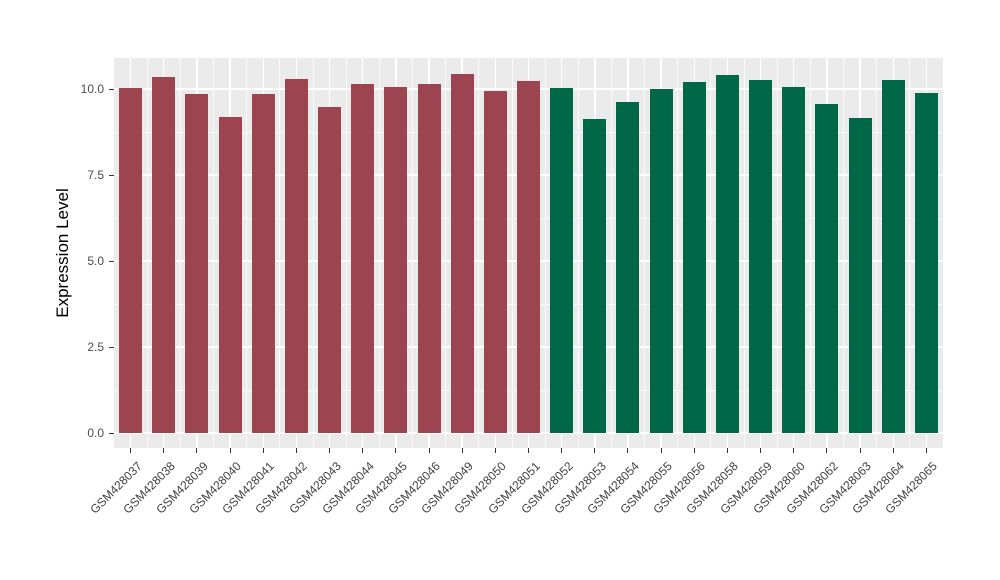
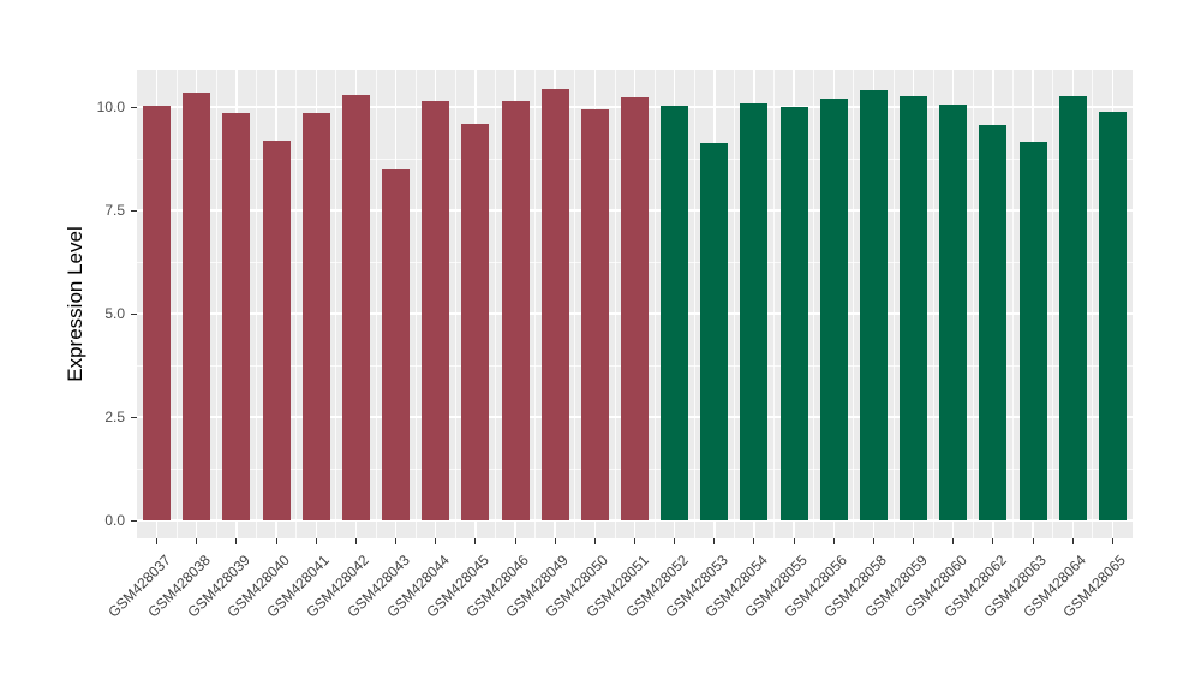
GSM428043: 9.5 -> 8.5
GSM428045: 10.1 -> 9.6
GSM428054: 9.6 -> 10.1
